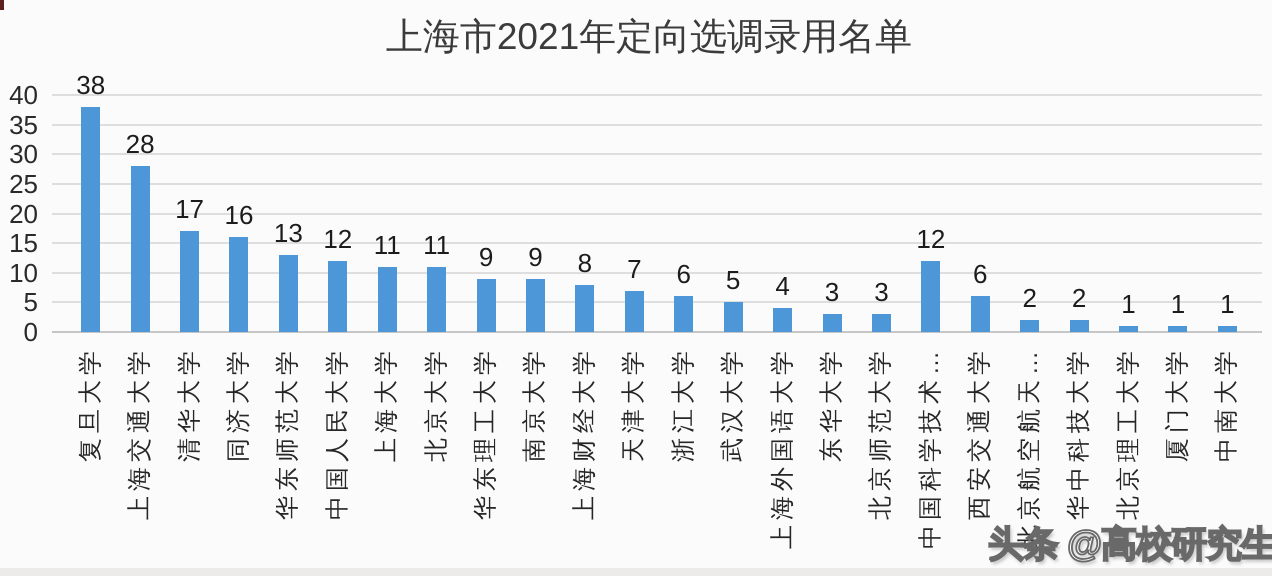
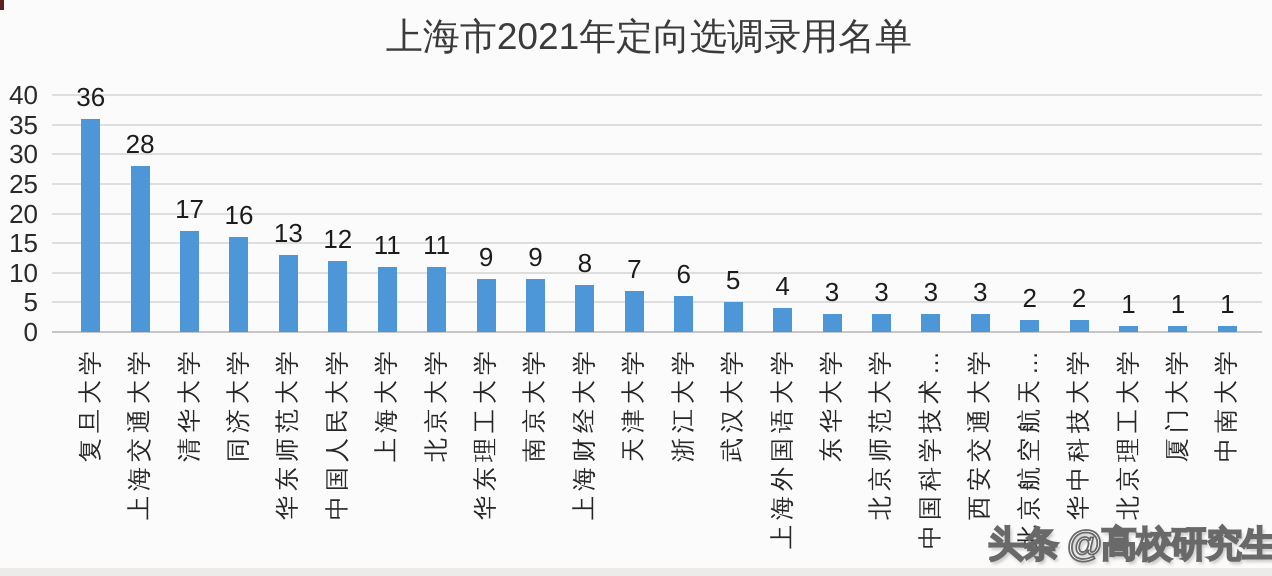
复旦大学: 38 -> 36
中国科学技术…: 12 -> 3
西安交通大学: 6 -> 3
